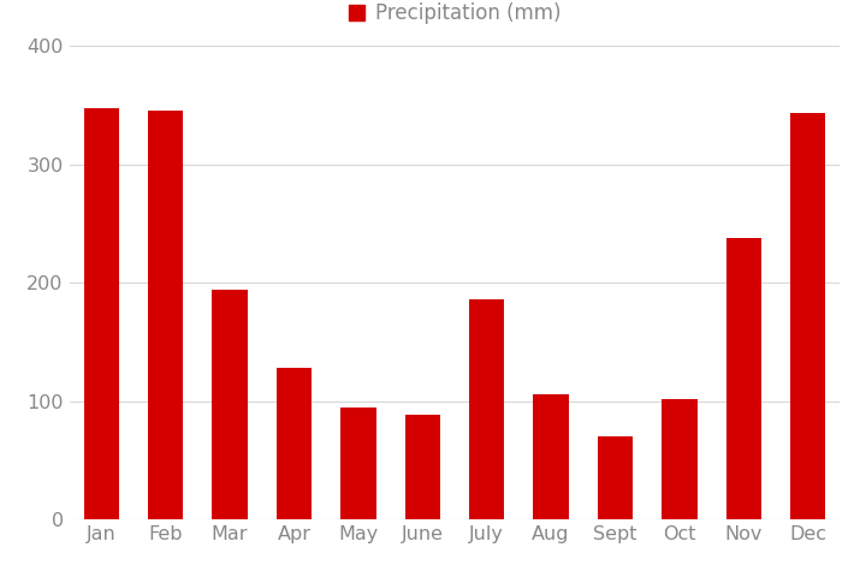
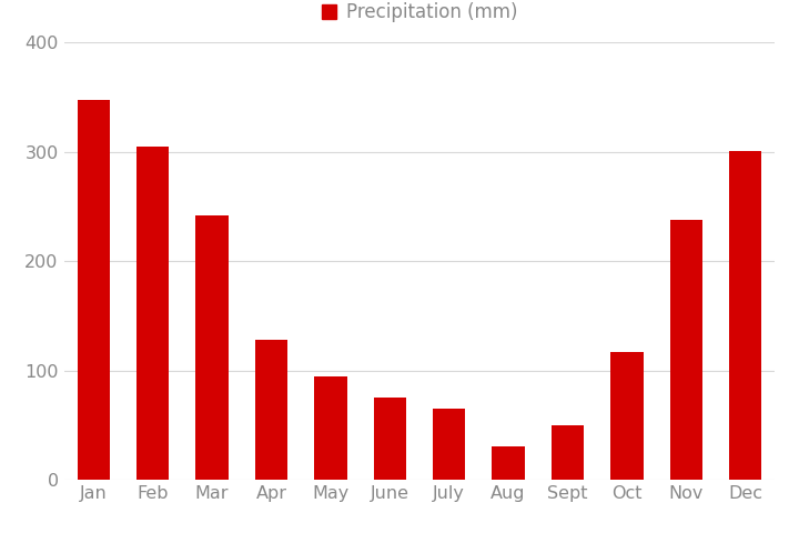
Feb: 346 -> 305
Mar: 194 -> 242
June: 88 -> 75
July: 186 -> 65
Aug: 106 -> 30
Sept: 70 -> 50
Oct: 102 -> 117
Dec: 344 -> 301
